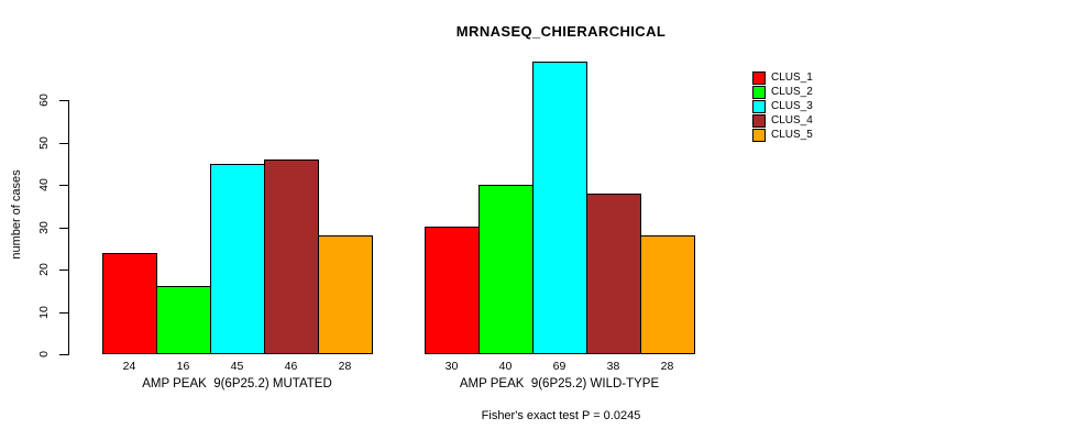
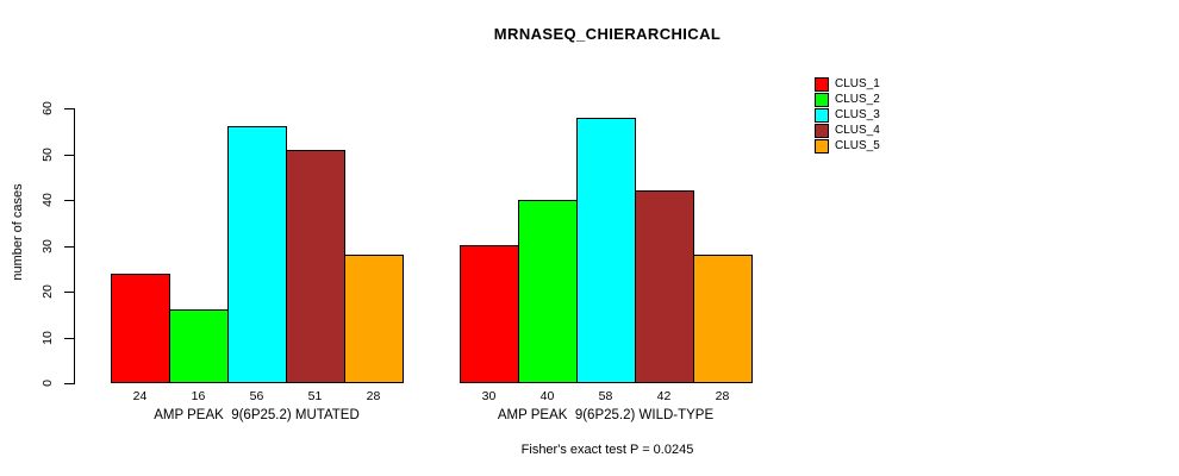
CLUS_3/AMP PEAK 9(6P25.2) MUTATED: 45 -> 56
CLUS_4/AMP PEAK 9(6P25.2) MUTATED: 46 -> 51
CLUS_3/AMP PEAK 9(6P25.2) WILD-TYPE: 69 -> 58
CLUS_4/AMP PEAK 9(6P25.2) WILD-TYPE: 38 -> 42
